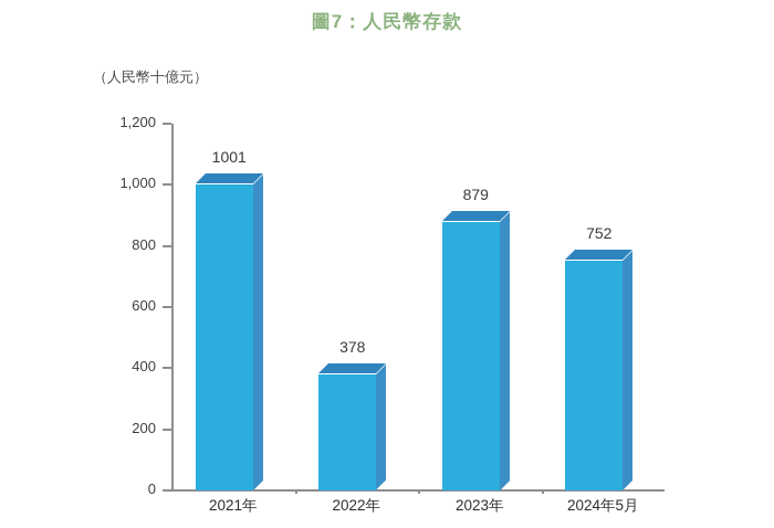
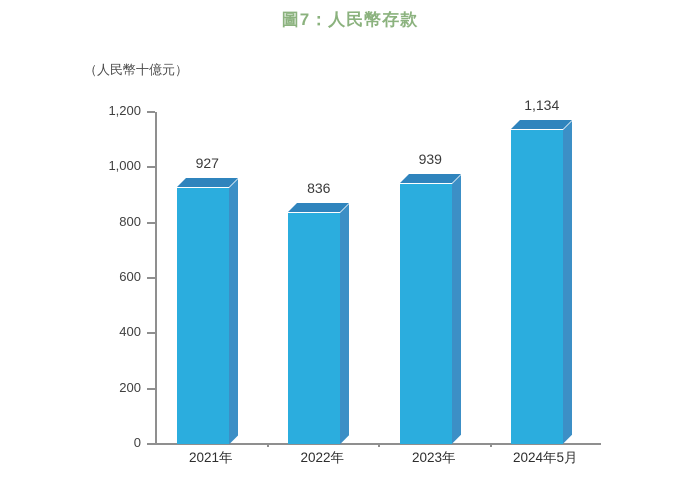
2021年: 1001 -> 927
2022年: 378 -> 836
2023年: 879 -> 939
2024年5月: 752 -> 1,134
